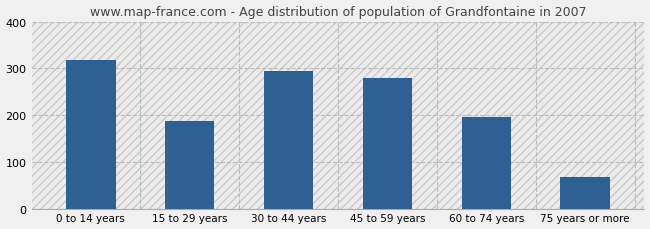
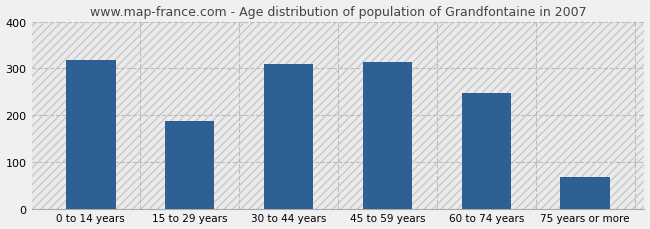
30 to 44 years: 295 -> 310
45 to 59 years: 280 -> 313
60 to 74 years: 195 -> 247
